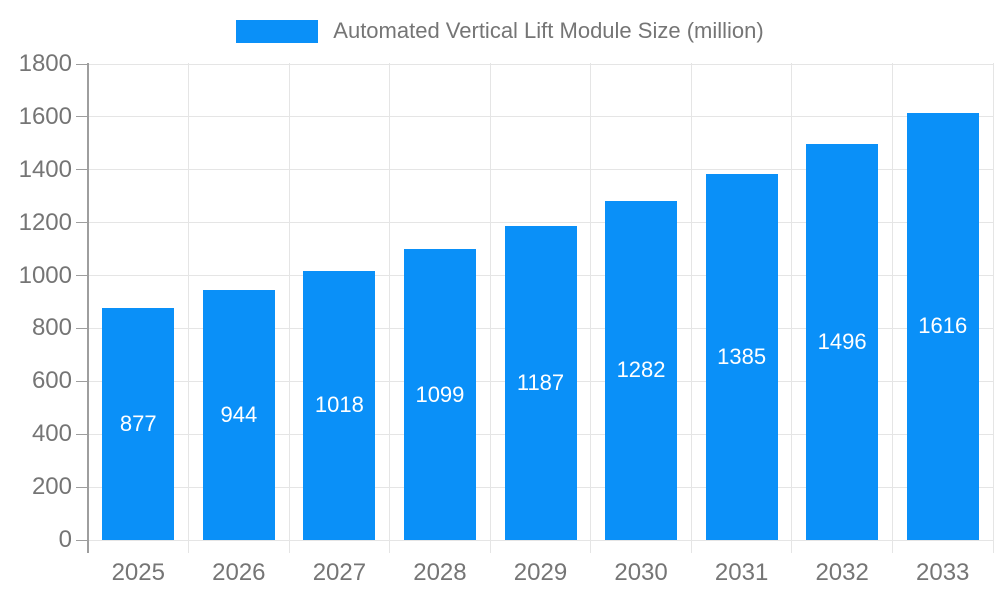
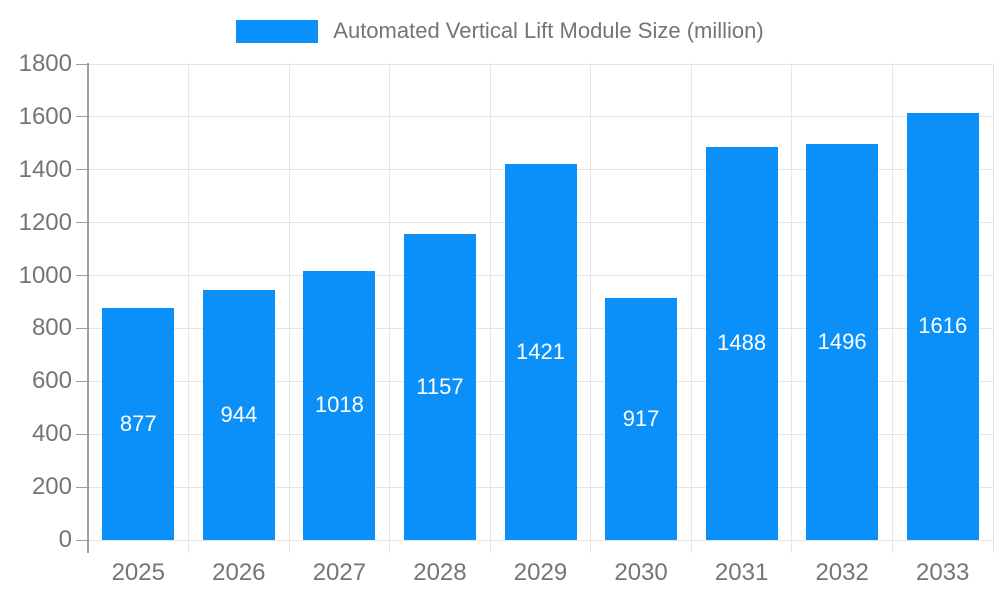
2028: 1099 -> 1157
2029: 1187 -> 1421
2030: 1282 -> 917
2031: 1385 -> 1488
